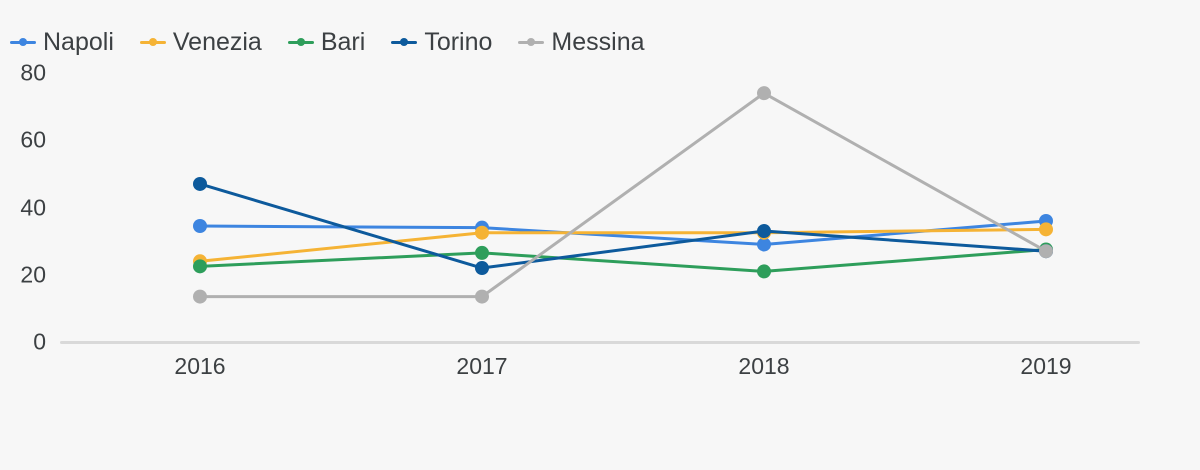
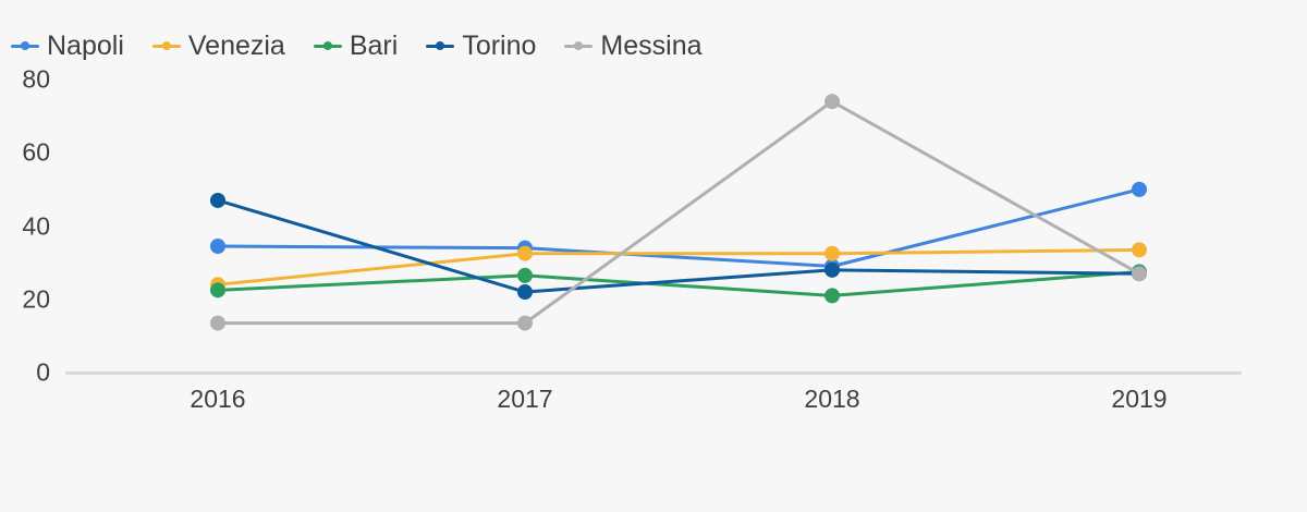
Torino/2018: 33 -> 28
Napoli/2019: 36 -> 50
